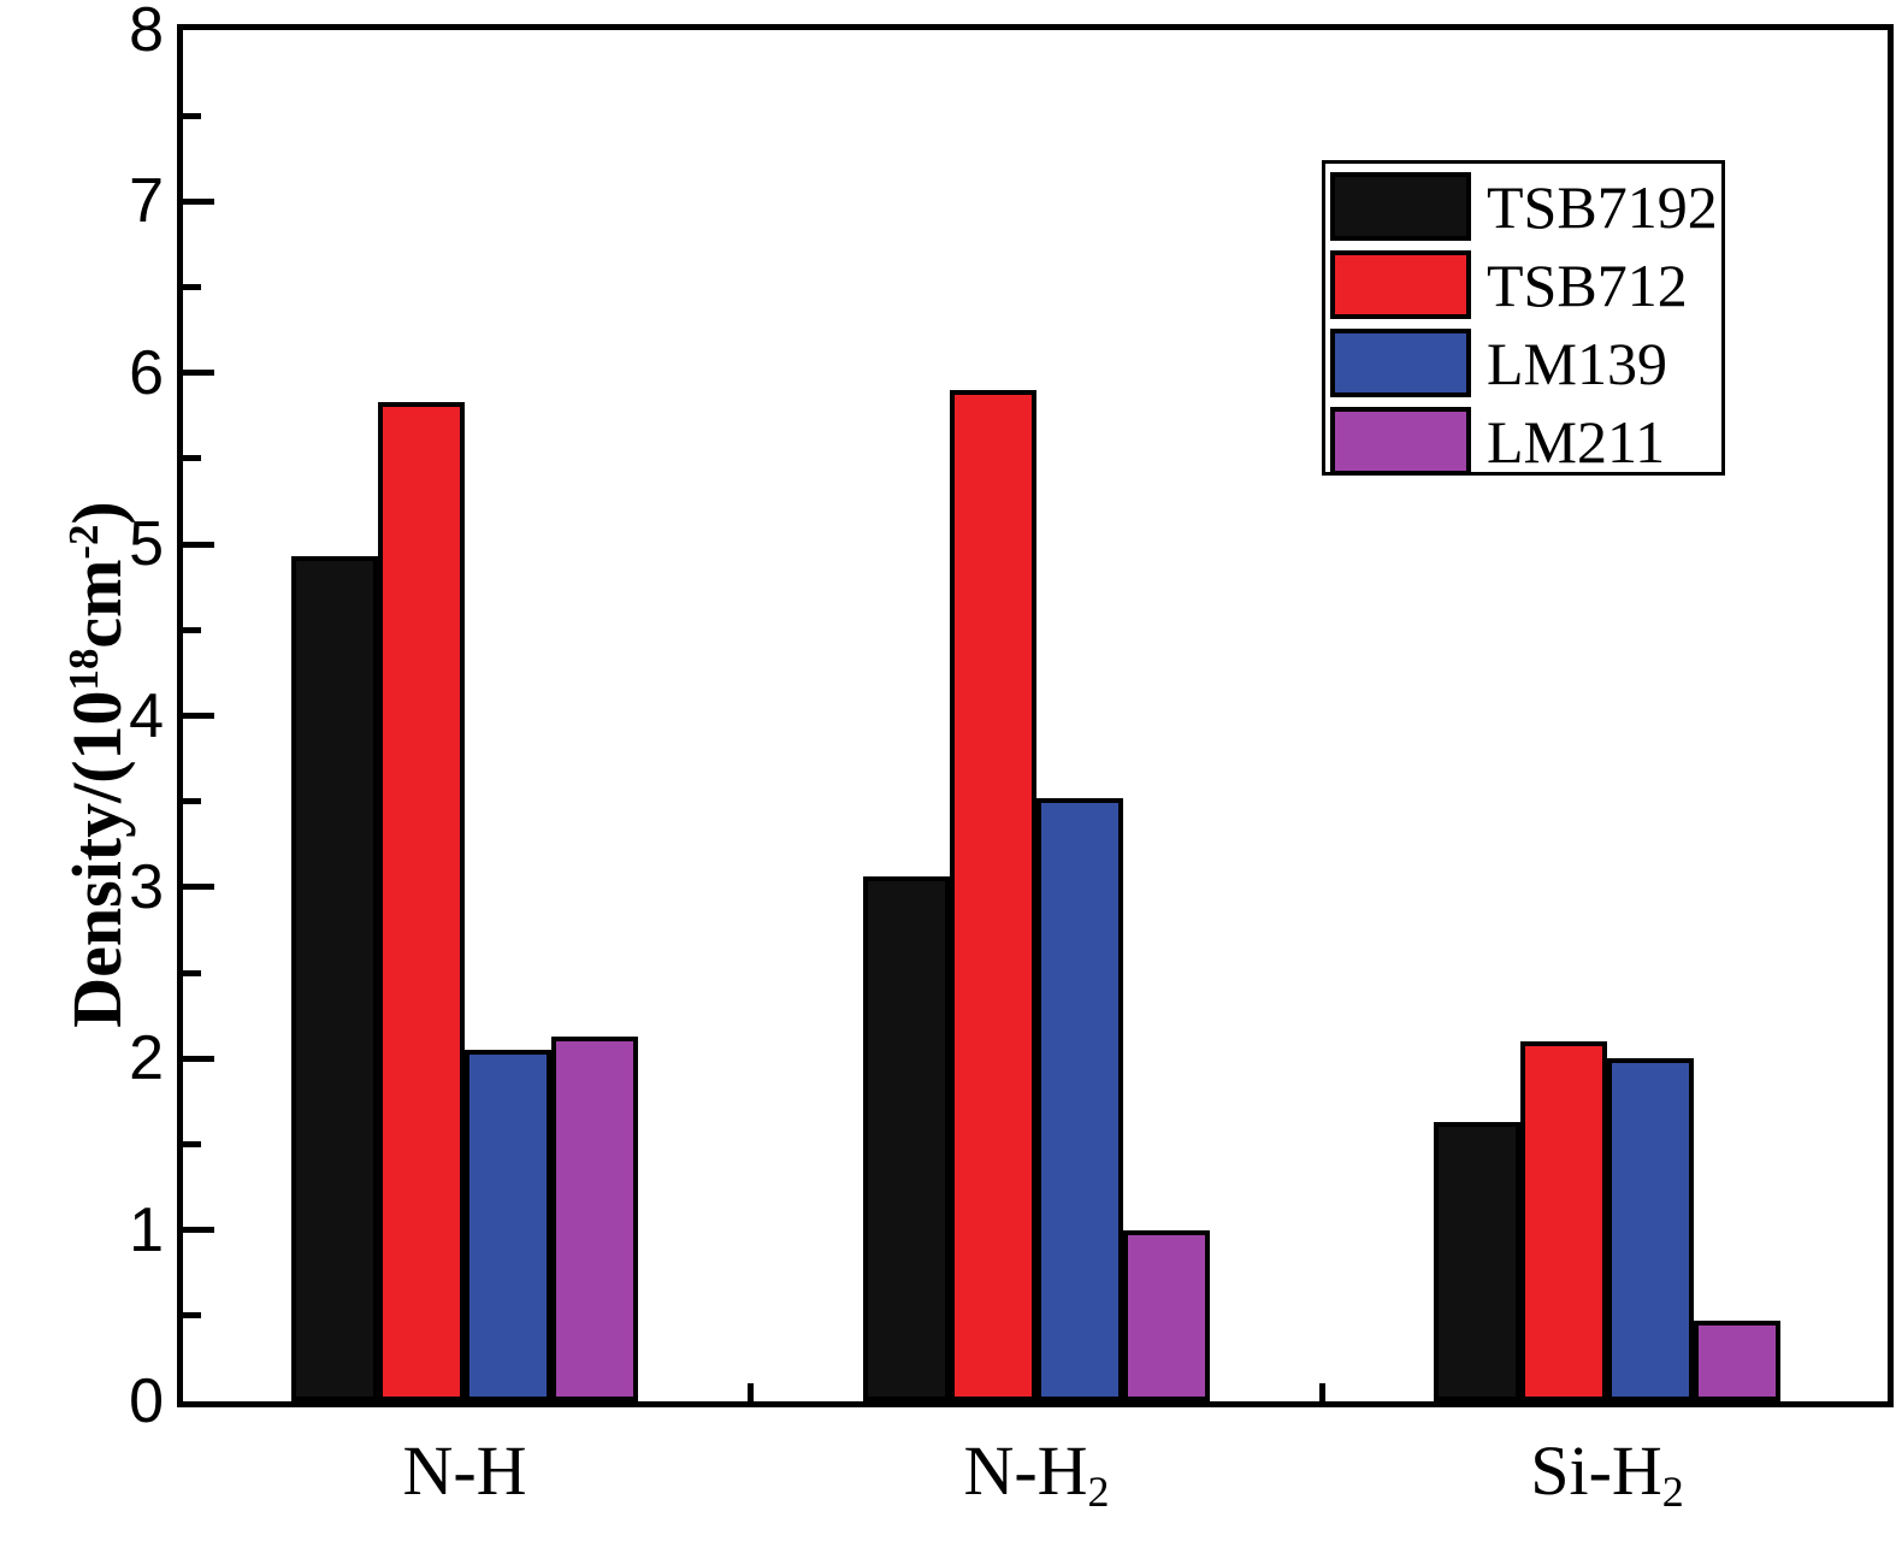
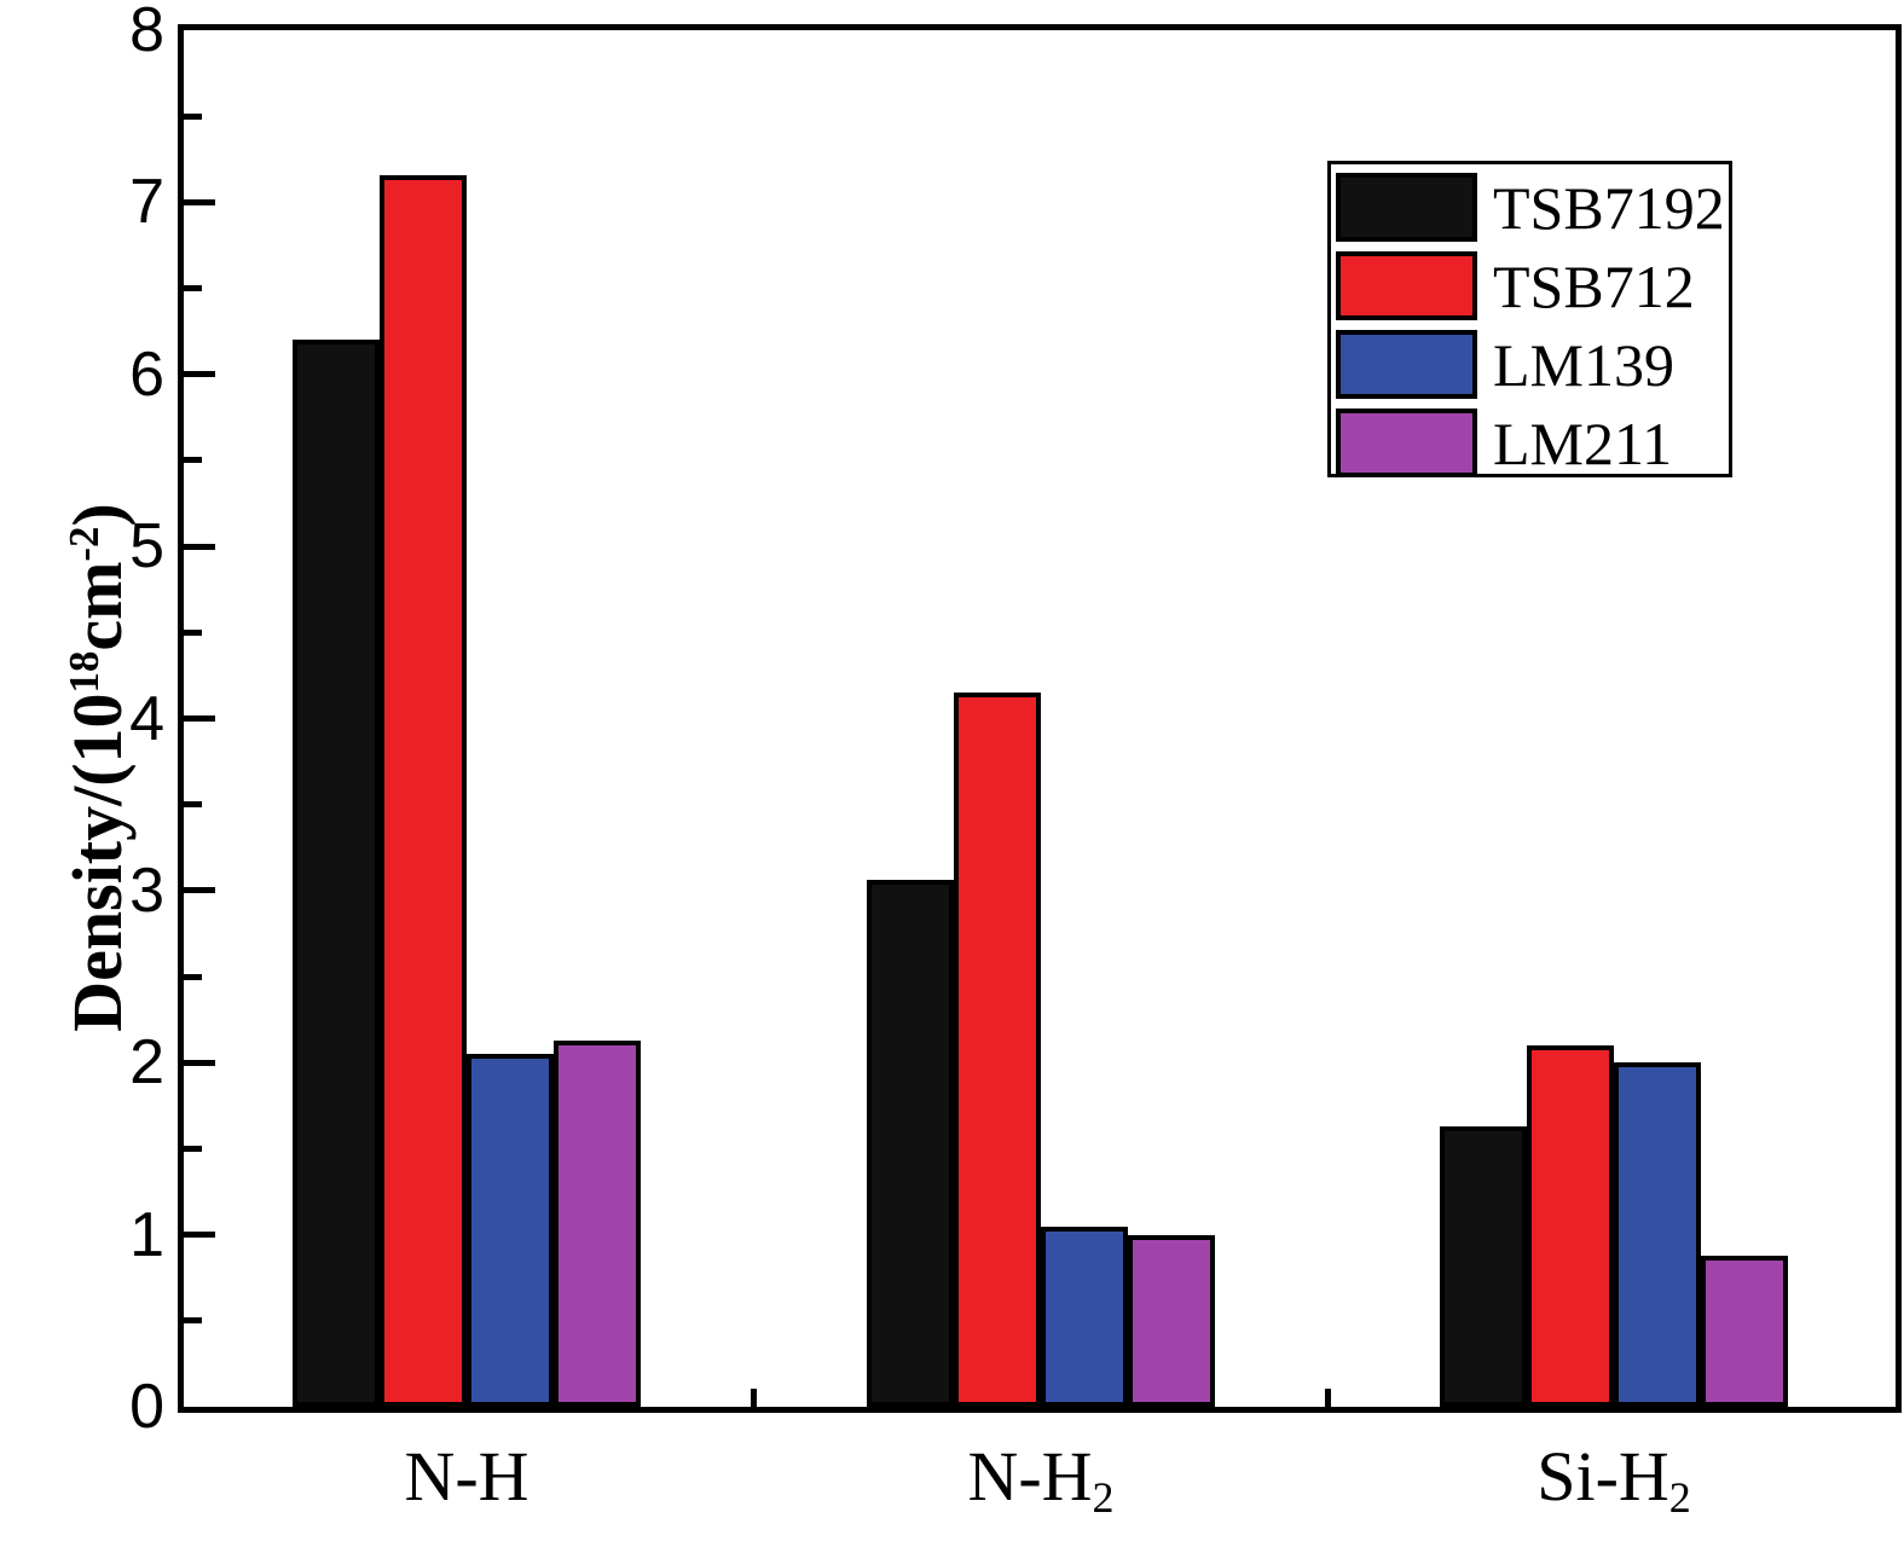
TSB7192/N-H: 4.93 -> 6.20
TSB712/N-H: 5.83 -> 7.16
TSB712/N-H2: 5.90 -> 4.15
LM139/N-H2: 3.52 -> 1.05
LM211/Si-H2: 0.47 -> 0.88
